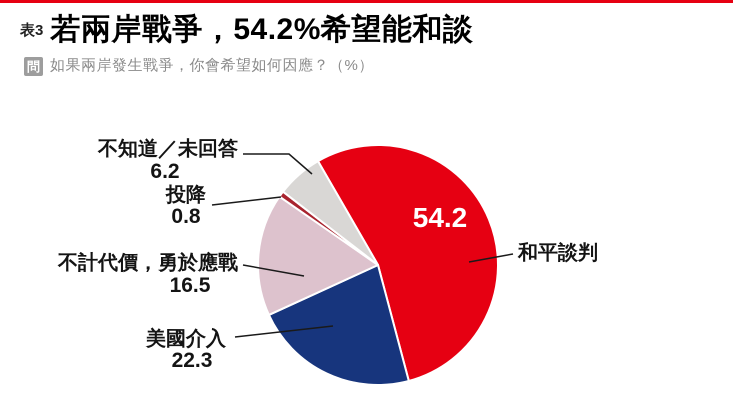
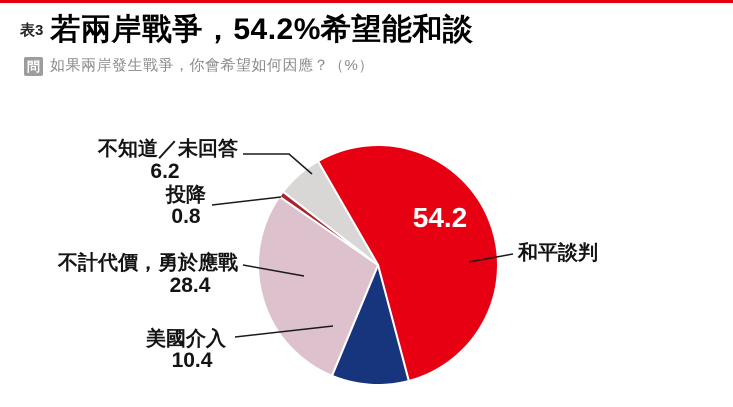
美國介入: 22.3 -> 10.4
不計代價，勇於應戰: 16.5 -> 28.4
